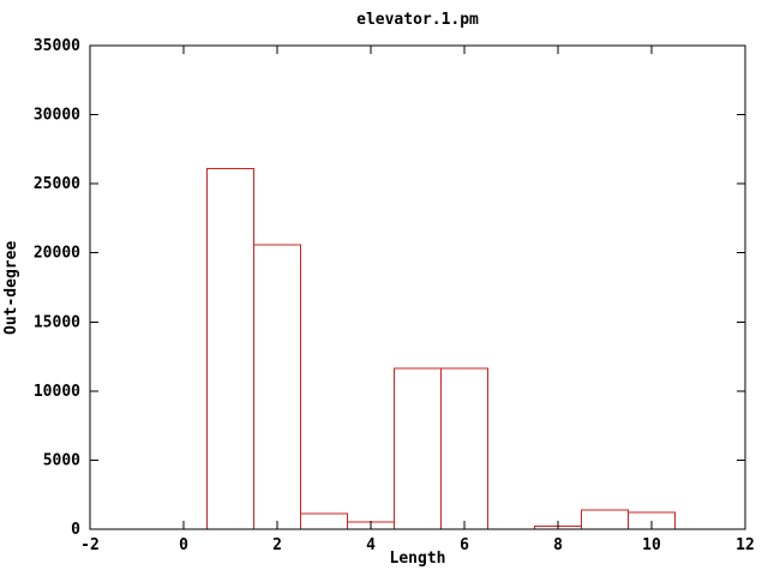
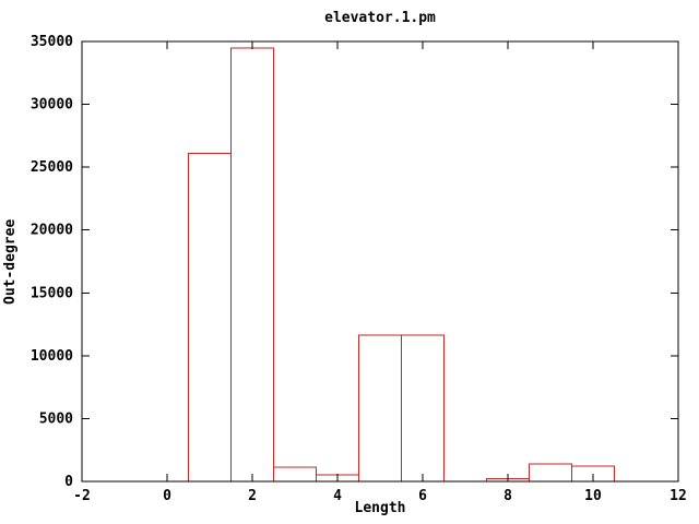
2: 20600 -> 34500
